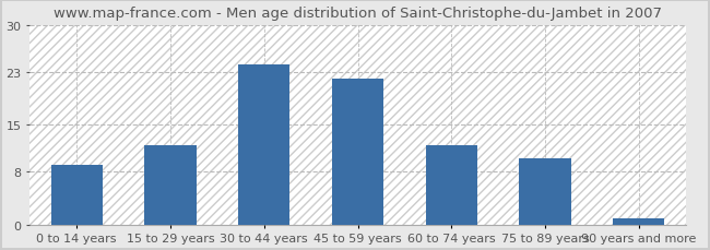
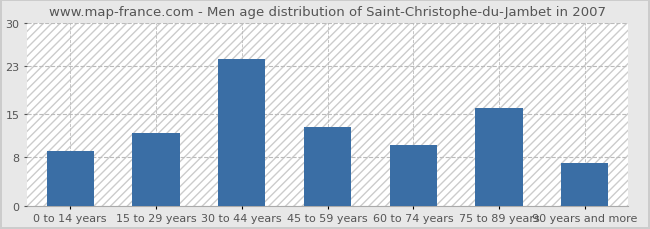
45 to 59 years: 22 -> 13
60 to 74 years: 12 -> 10
75 to 89 years: 10 -> 16
90 years and more: 1 -> 7
